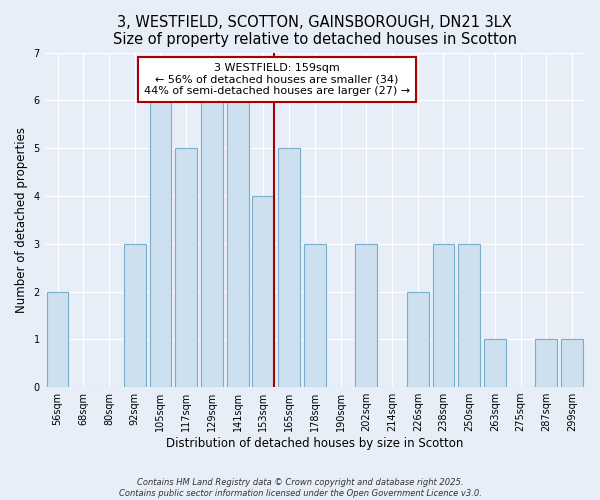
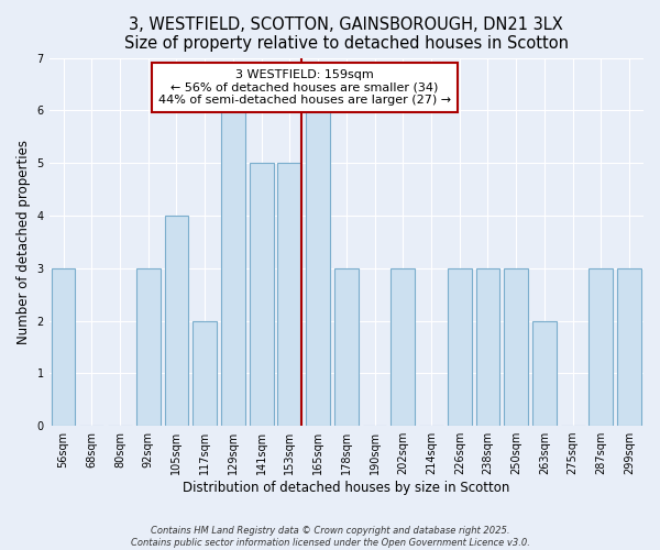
56sqm: 2 -> 3
105sqm: 6 -> 4
117sqm: 5 -> 2
141sqm: 6 -> 5
153sqm: 4 -> 5
165sqm: 5 -> 6
226sqm: 2 -> 3
263sqm: 1 -> 2
287sqm: 1 -> 3
299sqm: 1 -> 3
